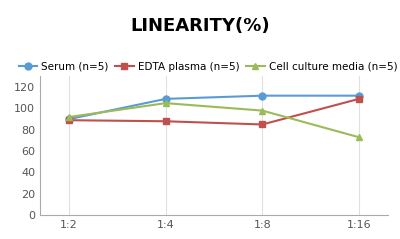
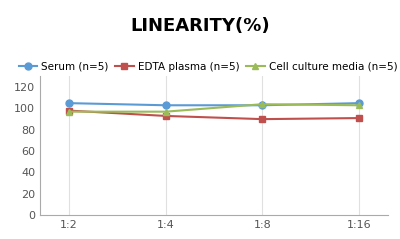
Serum (n=5)/1:2: 90 -> 105
EDTA plasma (n=5)/1:2: 89 -> 98
Cell culture media (n=5)/1:2: 92 -> 97
Serum (n=5)/1:4: 109 -> 103
EDTA plasma (n=5)/1:4: 88 -> 93
Cell culture media (n=5)/1:4: 105 -> 97
Serum (n=5)/1:8: 112 -> 103
EDTA plasma (n=5)/1:8: 85 -> 90
Cell culture media (n=5)/1:8: 98 -> 104
Serum (n=5)/1:16: 112 -> 105
EDTA plasma (n=5)/1:16: 109 -> 91
Cell culture media (n=5)/1:16: 73 -> 103
